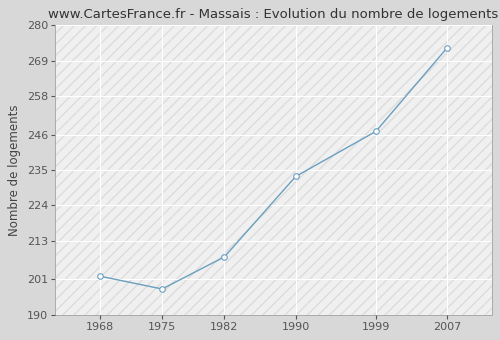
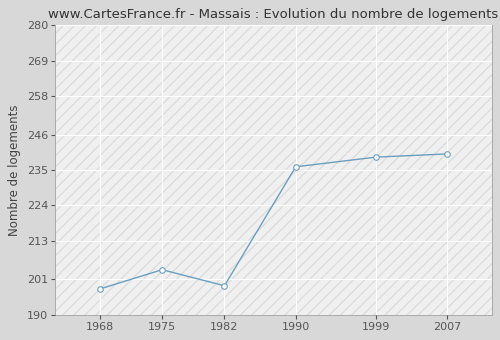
1968: 202 -> 198
1975: 198 -> 204
1982: 208 -> 199
1990: 233 -> 236
1999: 247 -> 239
2007: 273 -> 240
